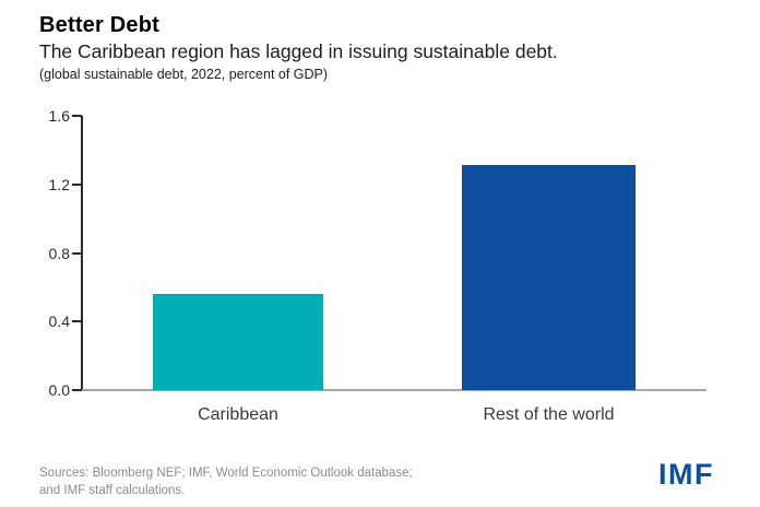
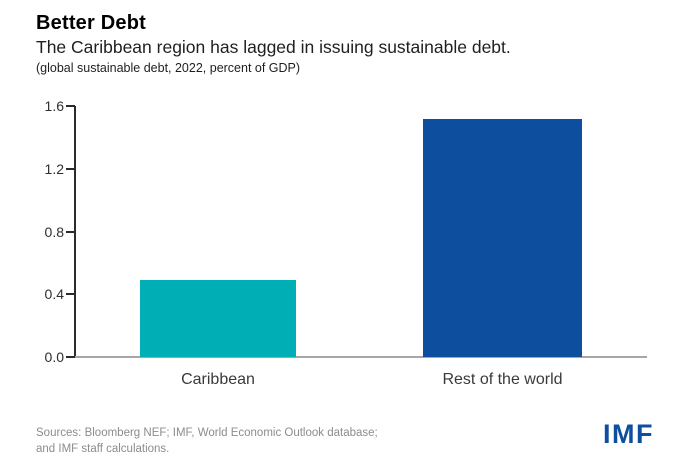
Caribbean: 0.56 -> 0.49
Rest of the world: 1.31 -> 1.52
